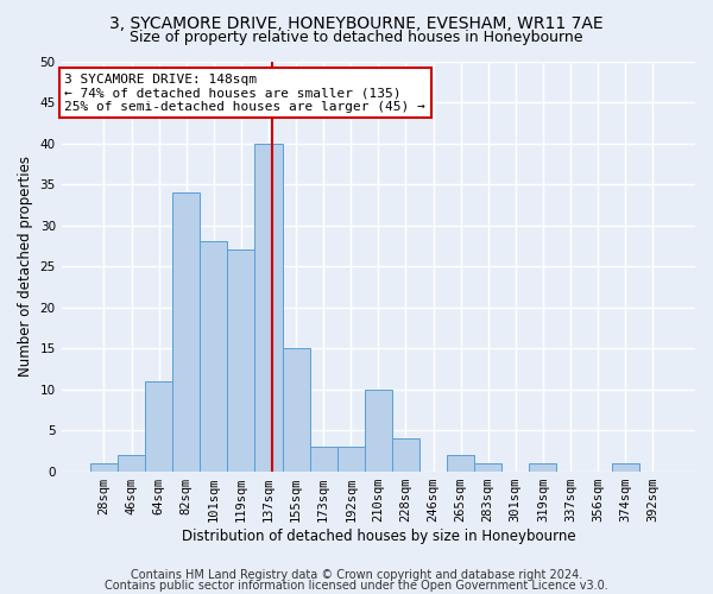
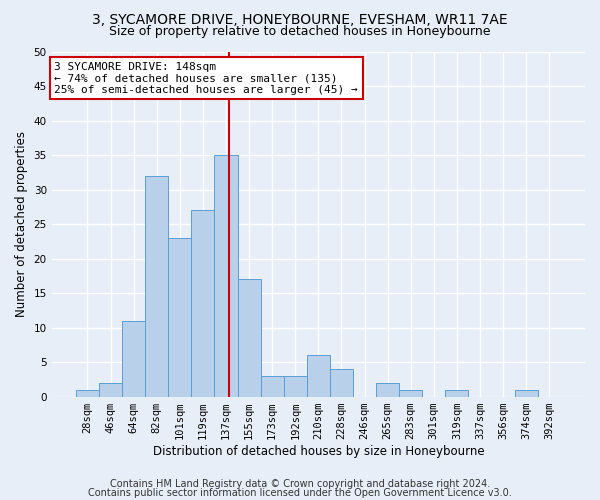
82sqm: 34 -> 32
101sqm: 28 -> 23
137sqm: 40 -> 35
155sqm: 15 -> 17
210sqm: 10 -> 6
